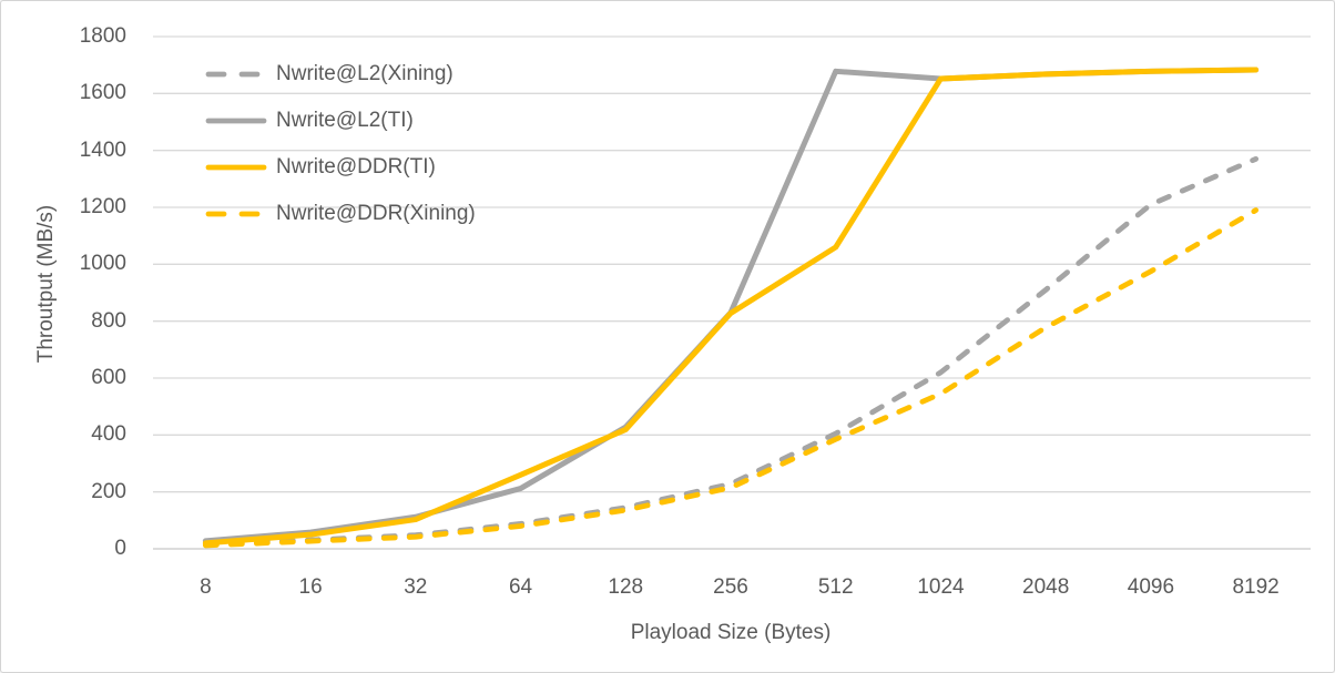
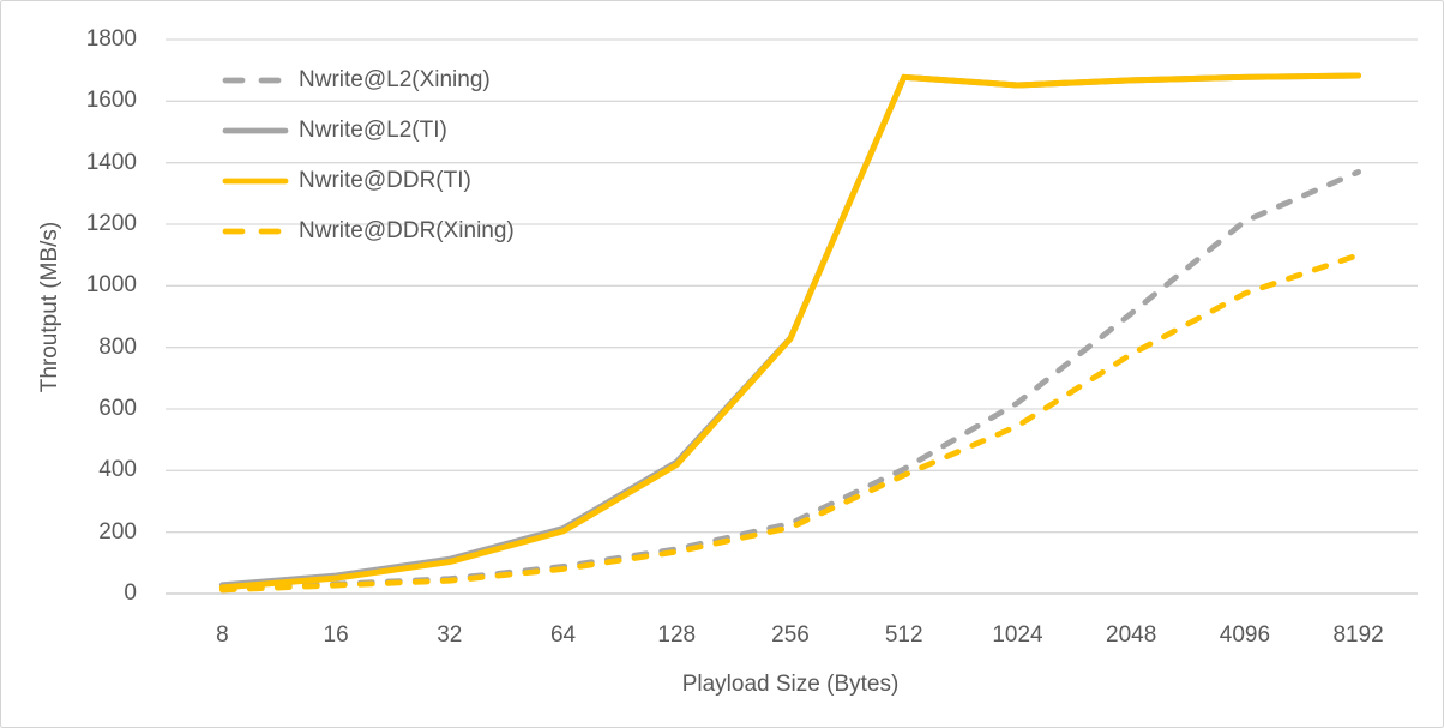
Nwrite@DDR(TI)/64: 260 -> 200
Nwrite@DDR(TI)/512: 1060 -> 1680
Nwrite@DDR(Xining)/8192: 1190 -> 1100
